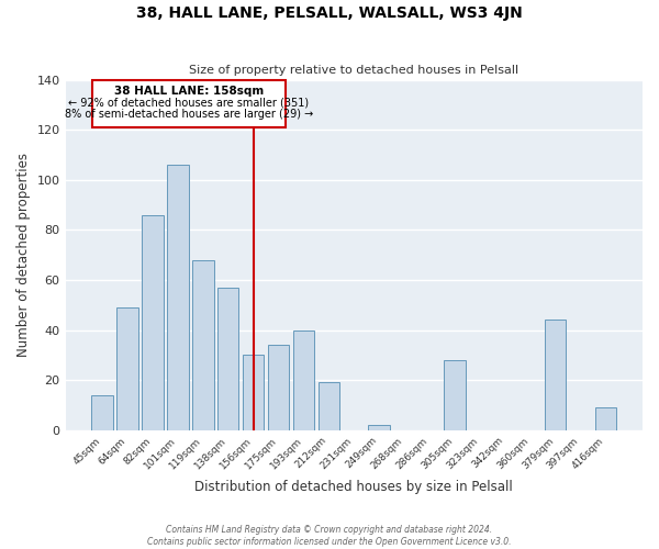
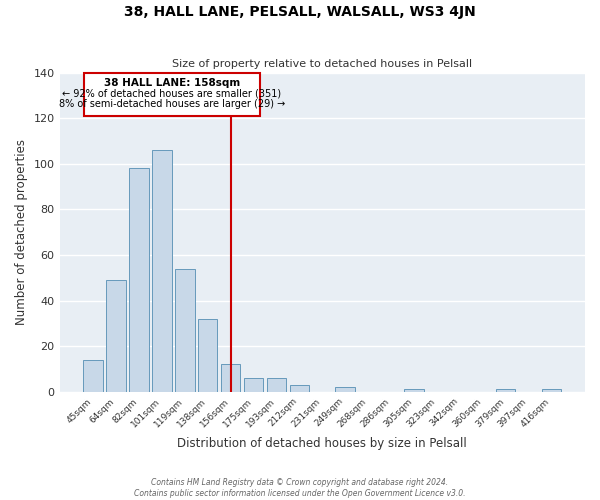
82sqm: 86 -> 98
119sqm: 68 -> 54
138sqm: 57 -> 32
156sqm: 30 -> 12
175sqm: 34 -> 6
193sqm: 40 -> 6
212sqm: 19 -> 3
305sqm: 28 -> 1
379sqm: 44 -> 1
416sqm: 9 -> 1
